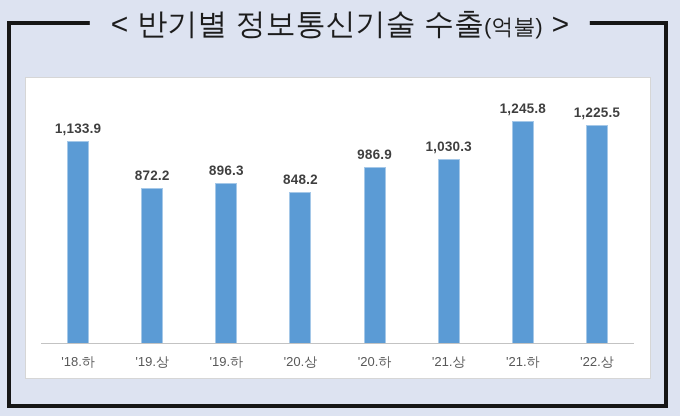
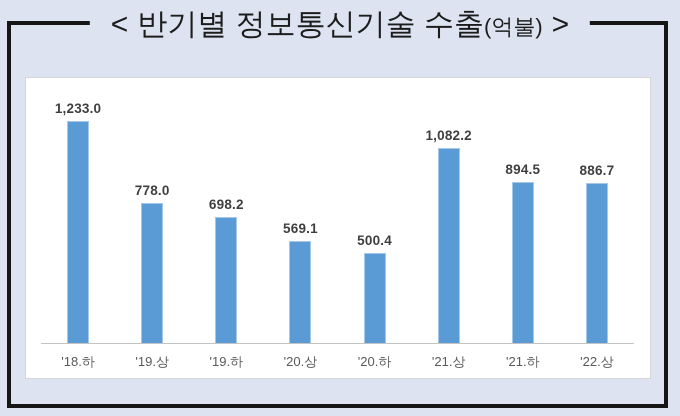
'18.하: 1,133.9 -> 1,233.0
'19.상: 872.2 -> 778.0
'19.하: 896.3 -> 698.2
'20.상: 848.2 -> 569.1
'20.하: 986.9 -> 500.4
'21.상: 1,030.3 -> 1,082.2
'21.하: 1,245.8 -> 894.5
'22.상: 1,225.5 -> 886.7
